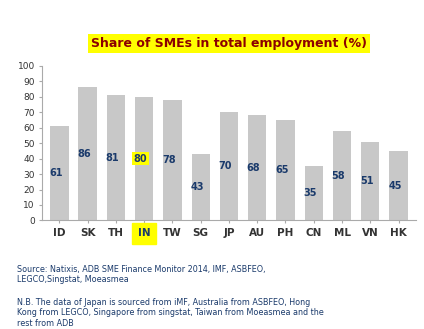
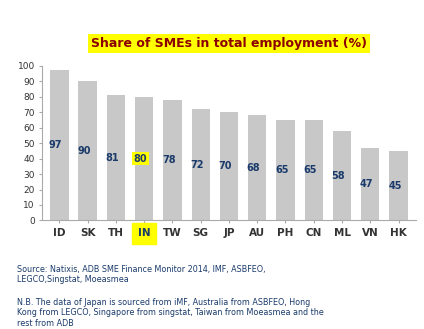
ID: 61 -> 97
SK: 86 -> 90
SG: 43 -> 72
CN: 35 -> 65
VN: 51 -> 47
